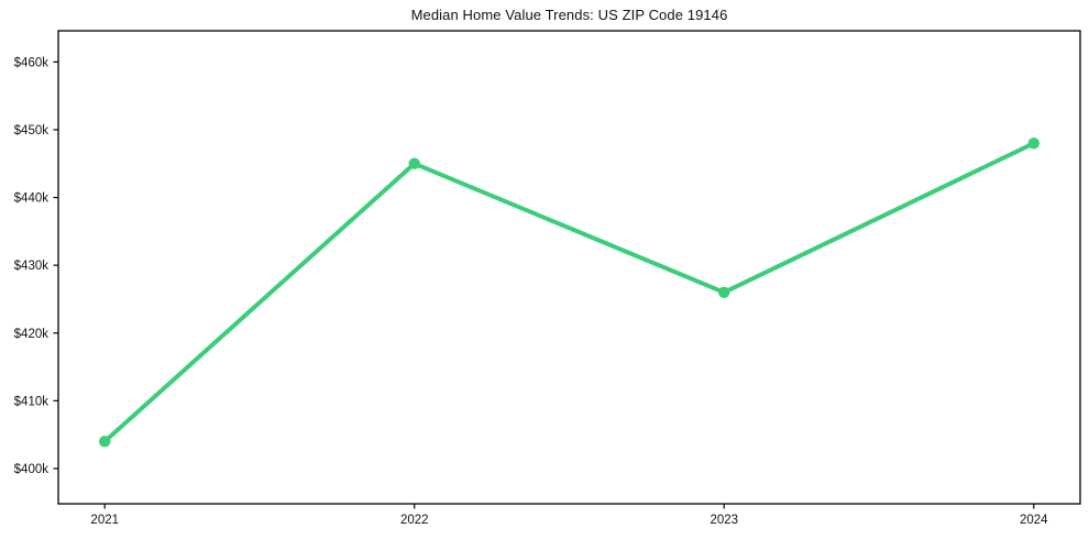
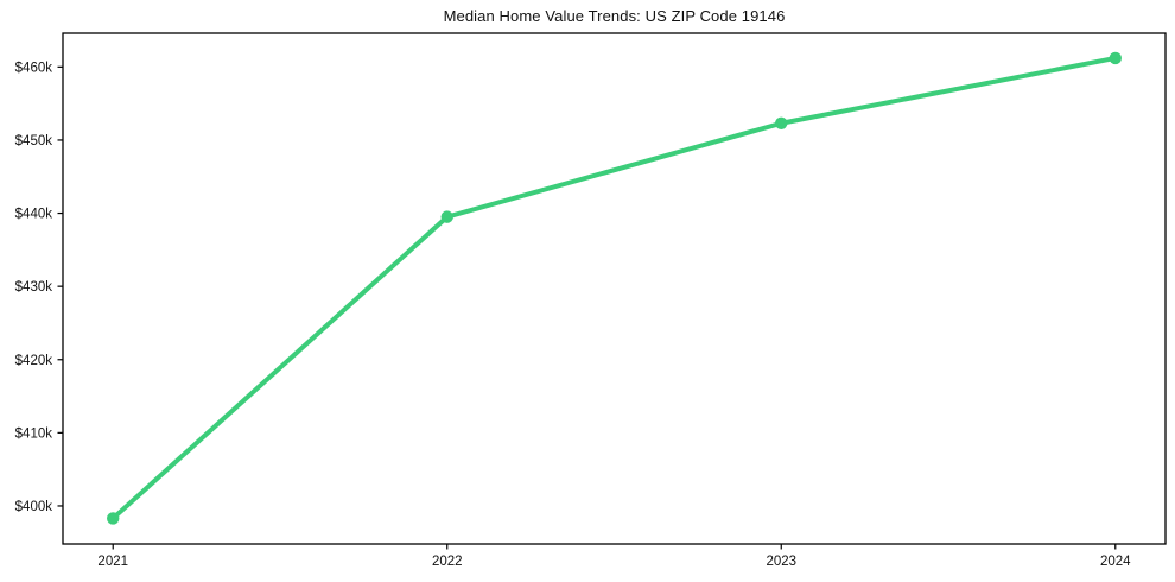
2021: $404k -> $398k
2022: $445k -> $440k
2023: $426k -> $452k
2024: $448k -> $461k
